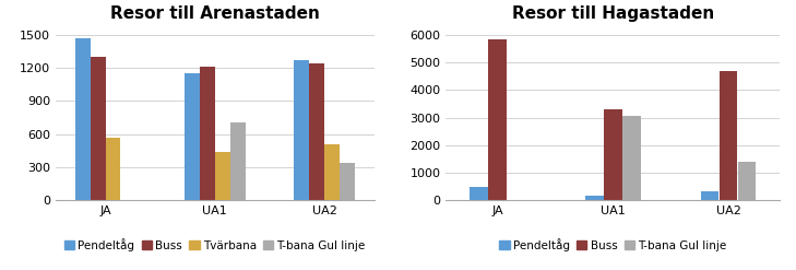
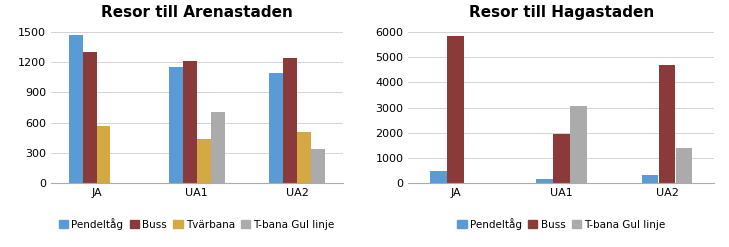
Resor till Arenastaden/Pendeltåg/UA2: 1270 -> 1090
Resor till Hagastaden/Buss/UA1: 3280 -> 1950
